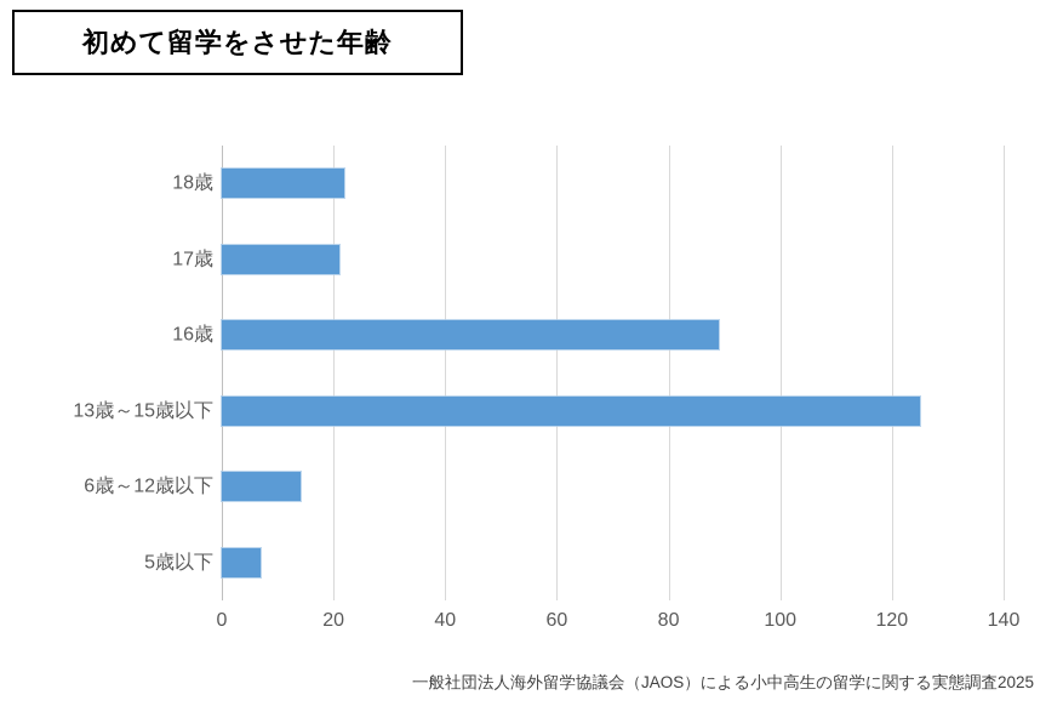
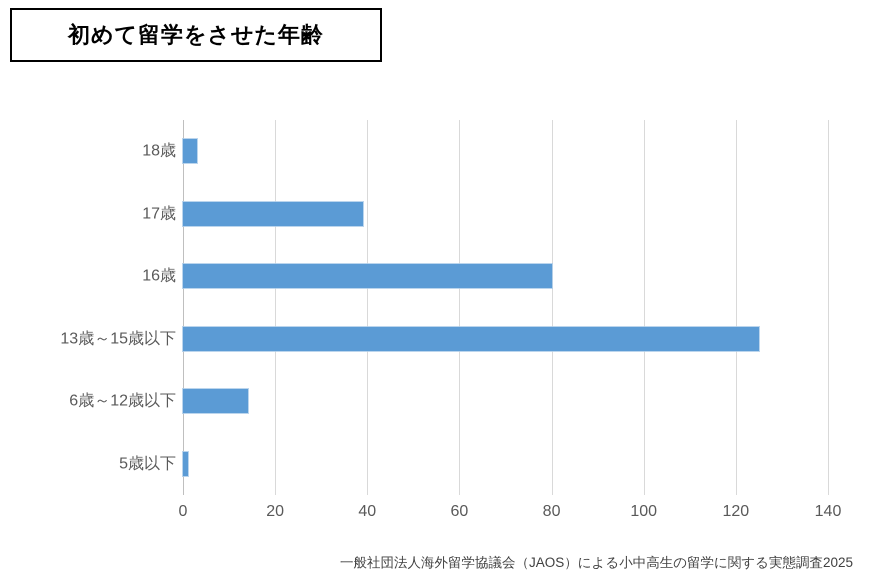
18歳: 22 -> 3
17歳: 21 -> 39
16歳: 89 -> 80
5歳以下: 7 -> 1
